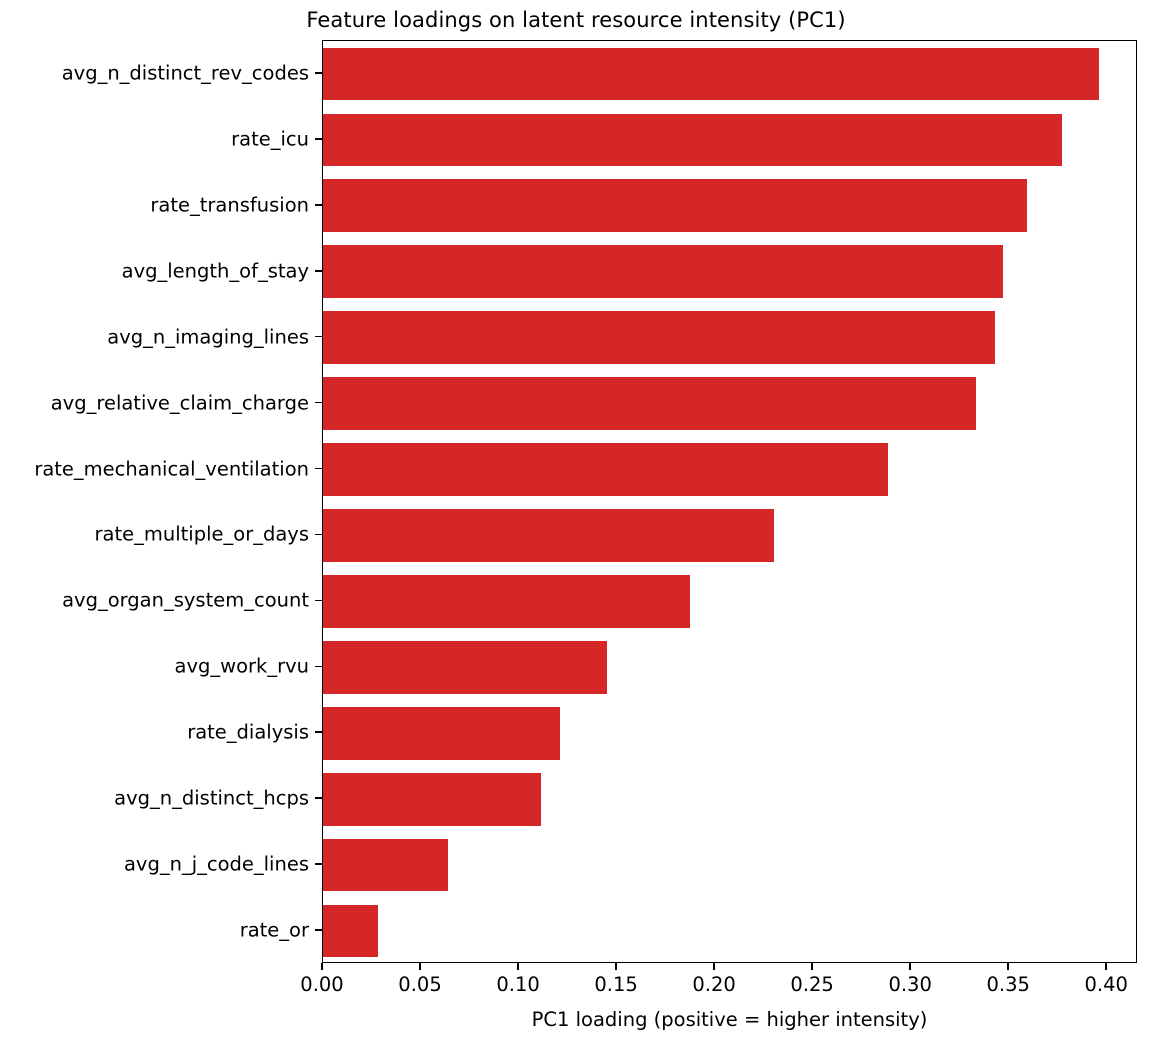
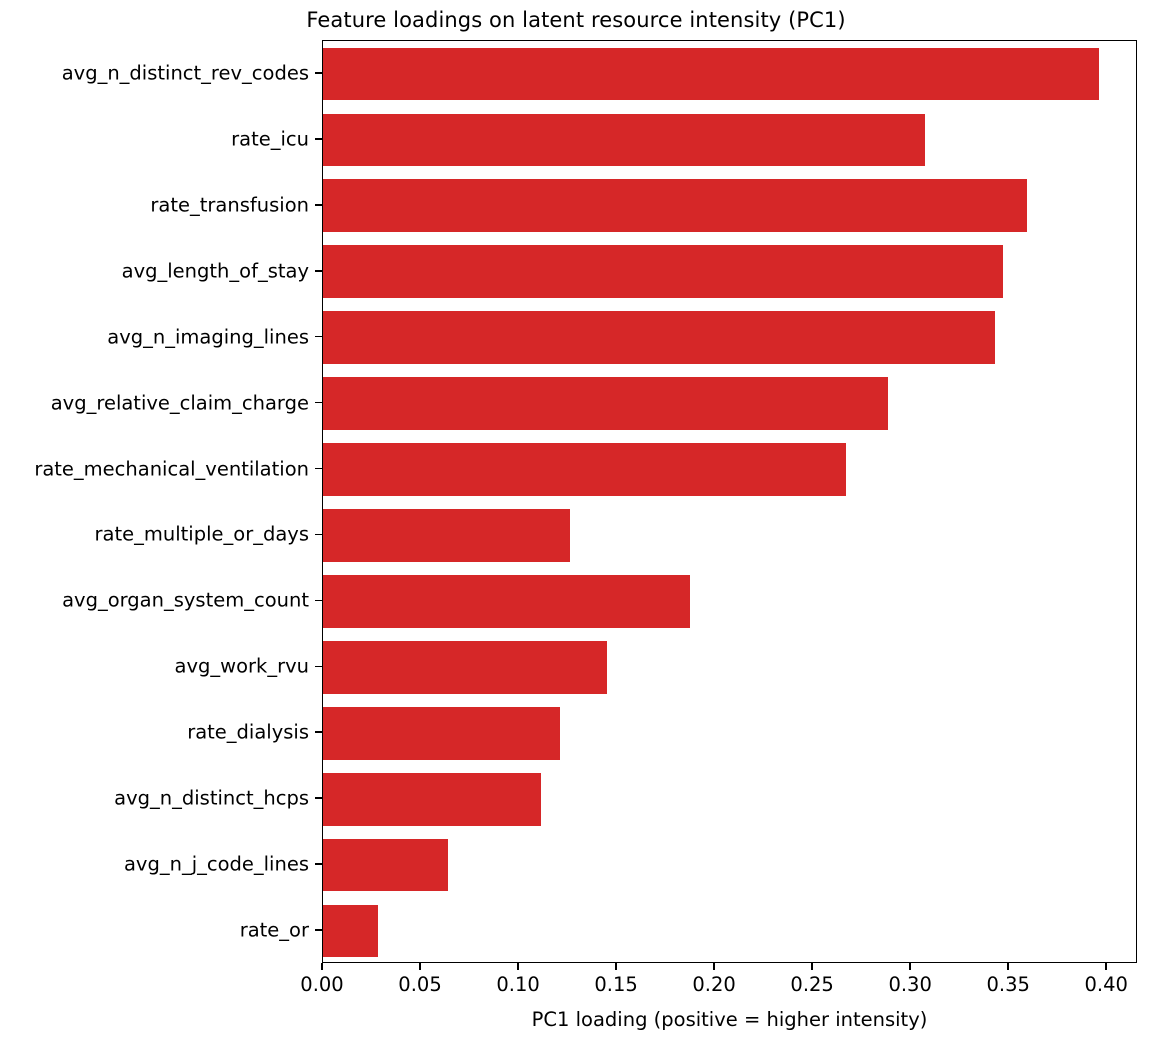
rate_icu: 0.377 -> 0.307
avg_relative_claim_charge: 0.333 -> 0.288
rate_mechanical_ventilation: 0.288 -> 0.267
rate_multiple_or_days: 0.230 -> 0.126
